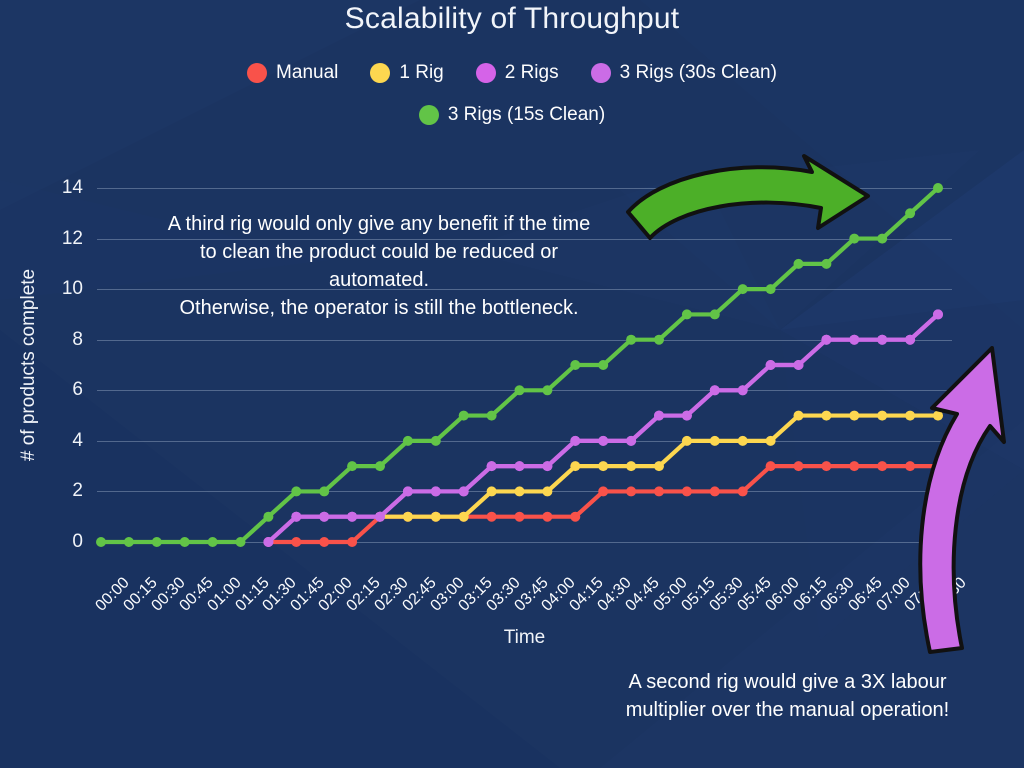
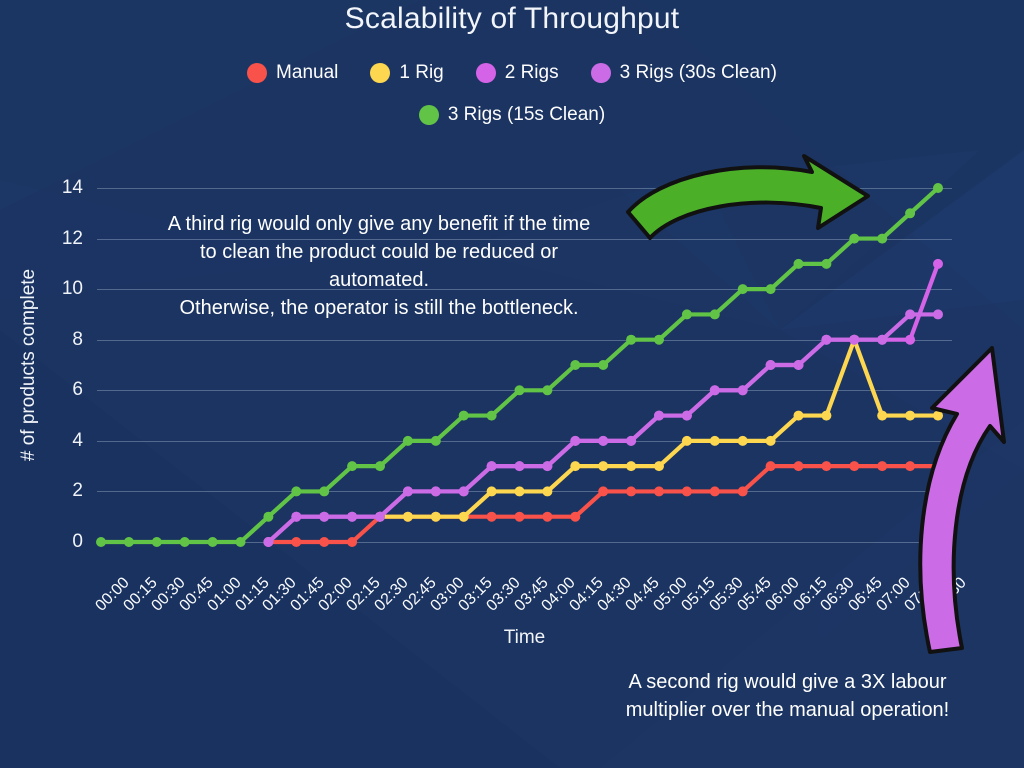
1 Rig/06:45: 5 -> 8
3 Rigs (30s Clean)/07:15: 8 -> 9
2 Rigs/07:30: 9 -> 11
